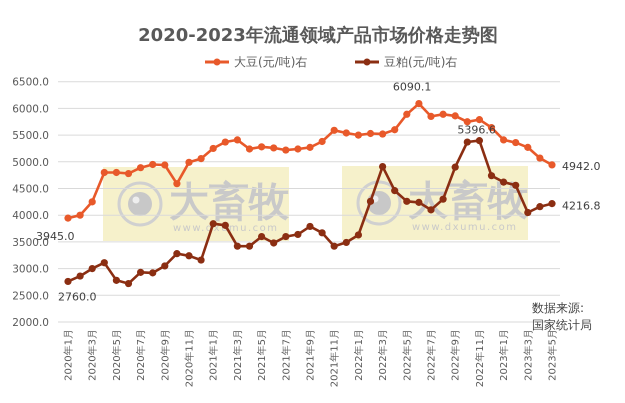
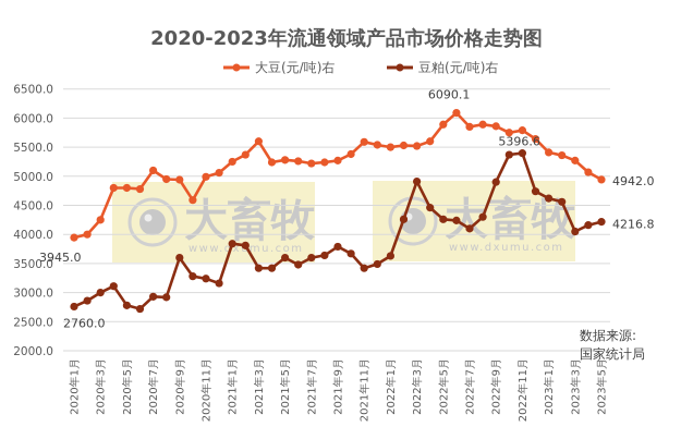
大豆(元/吨)右/2020年7月: 4900 -> 5100
豆粕(元/吨)右/2020年9月: 3000 -> 3600
大豆(元/吨)右/2021年3月: 5400 -> 5600
